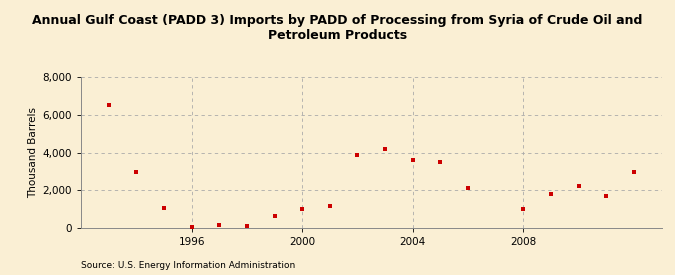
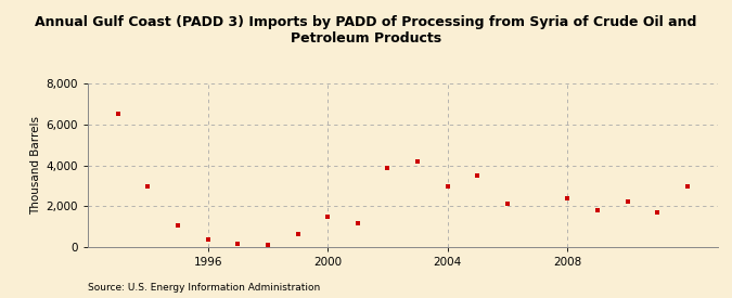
1996: 0 -> 400
2000: 1,000 -> 1,500
2004: 3,600 -> 3,000
2008: 1,000 -> 2,400
